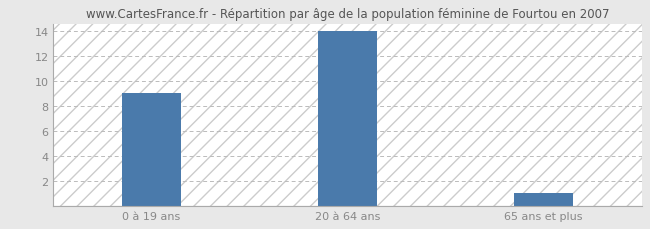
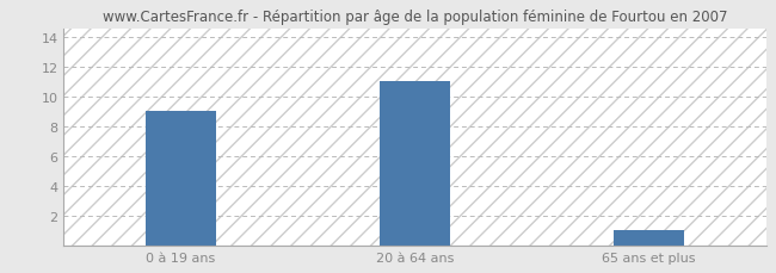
20 à 64 ans: 14 -> 11
